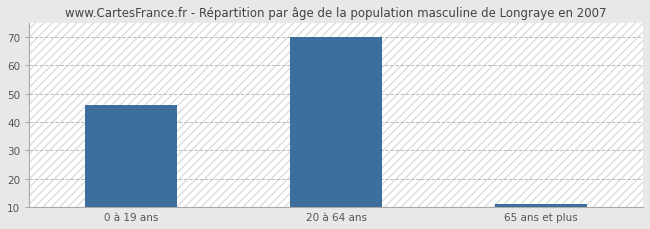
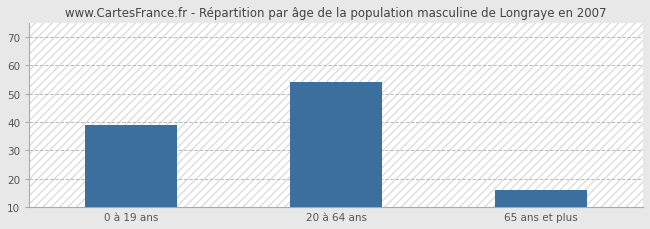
0 à 19 ans: 46 -> 39
20 à 64 ans: 70 -> 54
65 ans et plus: 11 -> 16
